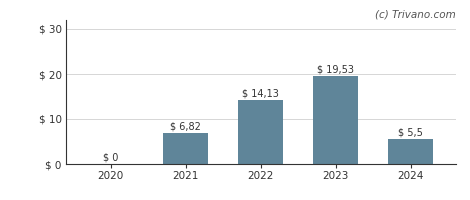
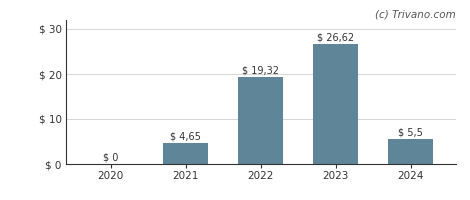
2021: 6,82 -> 4,65
2022: 14,13 -> 19,32
2023: 19,53 -> 26,62
